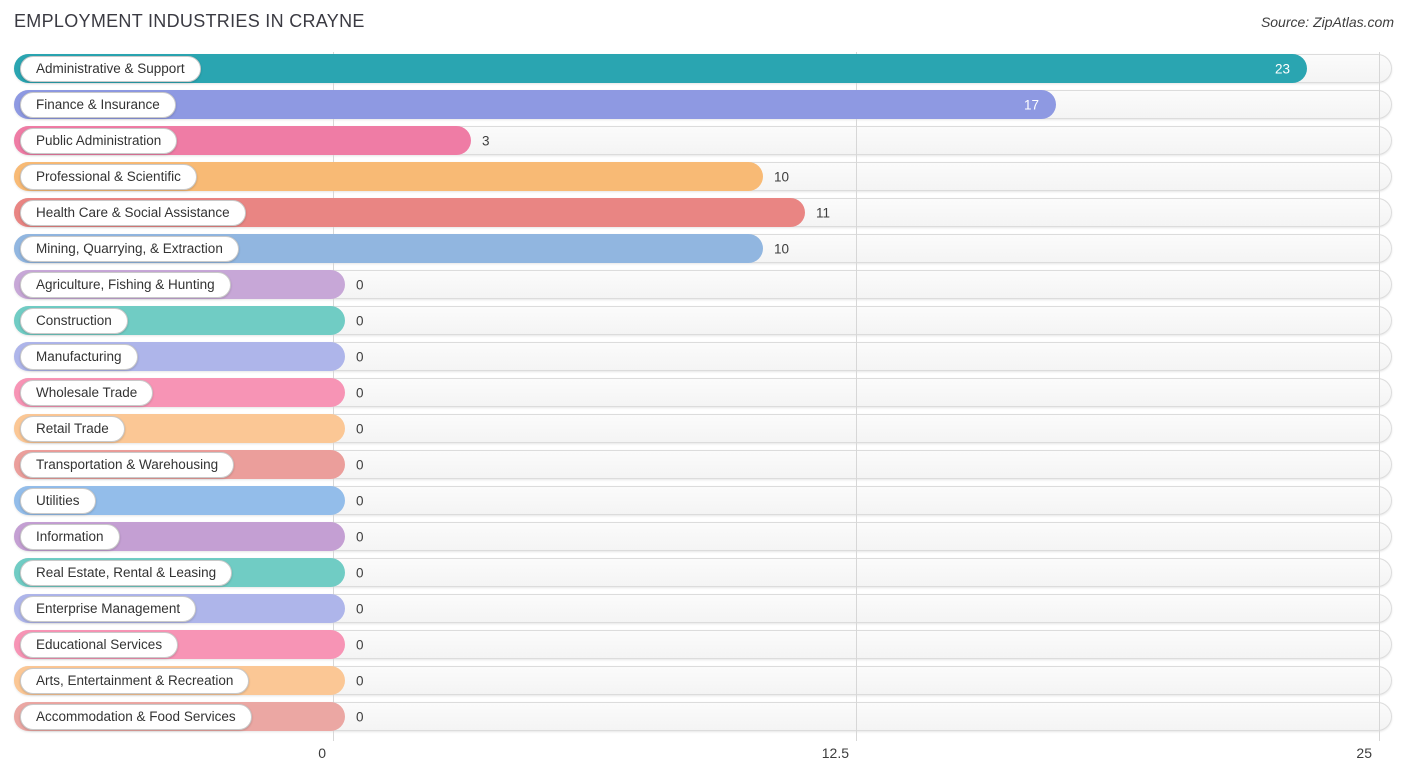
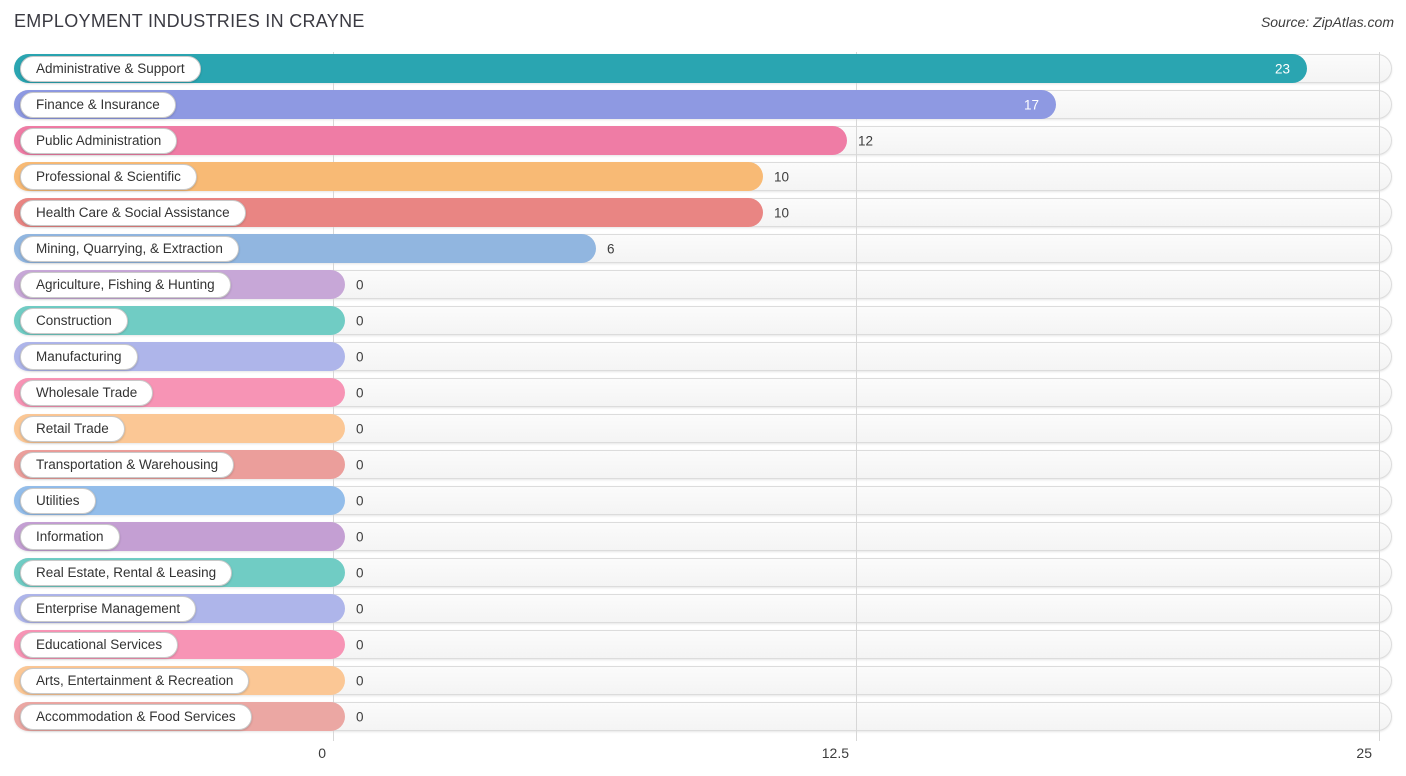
Public Administration: 3 -> 12
Health Care & Social Assistance: 11 -> 10
Mining, Quarrying, & Extraction: 10 -> 6
